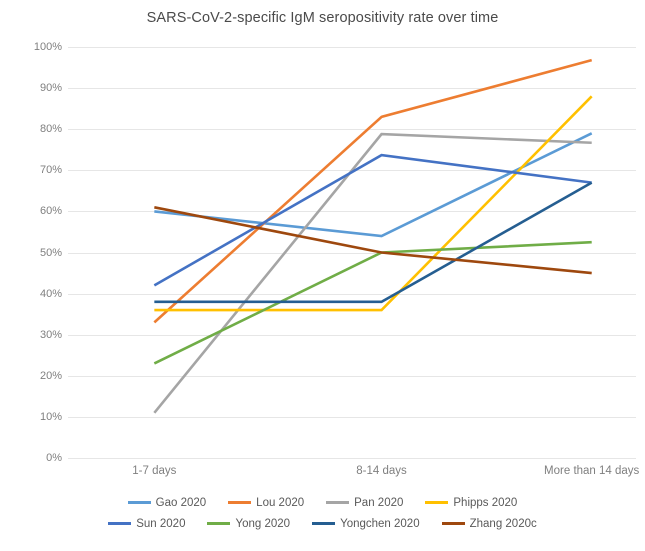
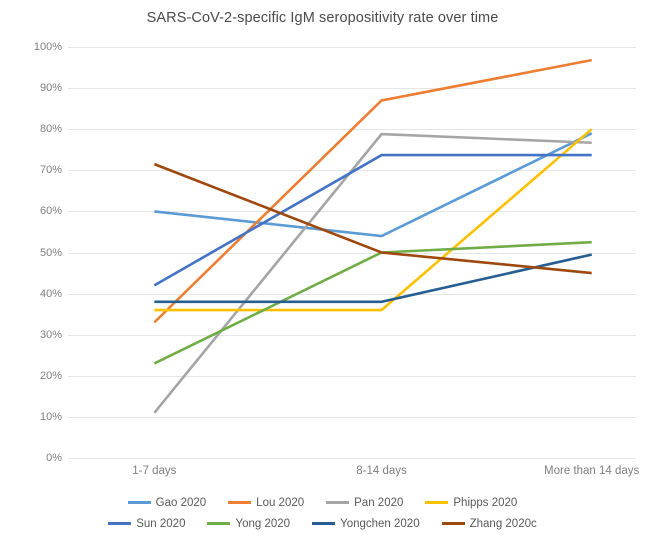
Zhang 2020c/1-7 days: 61% -> 72%
Lou 2020/8-14 days: 83% -> 87%
Phipps 2020/More than 14 days: 88% -> 80%
Sun 2020/More than 14 days: 67% -> 74%
Yongchen 2020/More than 14 days: 67% -> 50%
